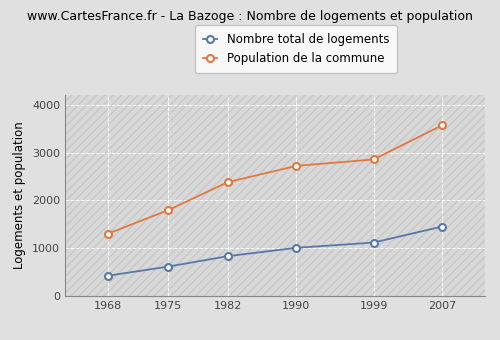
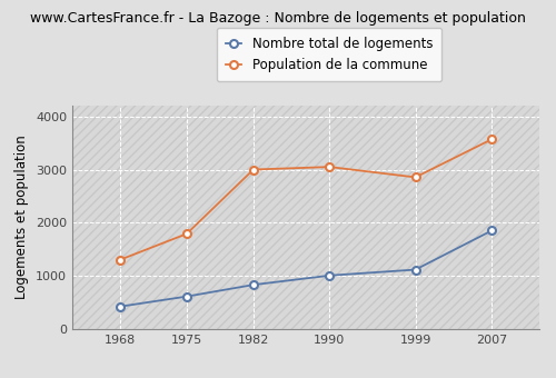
Population de la commune/1982: 2380 -> 3000
Population de la commune/1990: 2720 -> 3050
Nombre total de logements/2007: 1450 -> 1850
